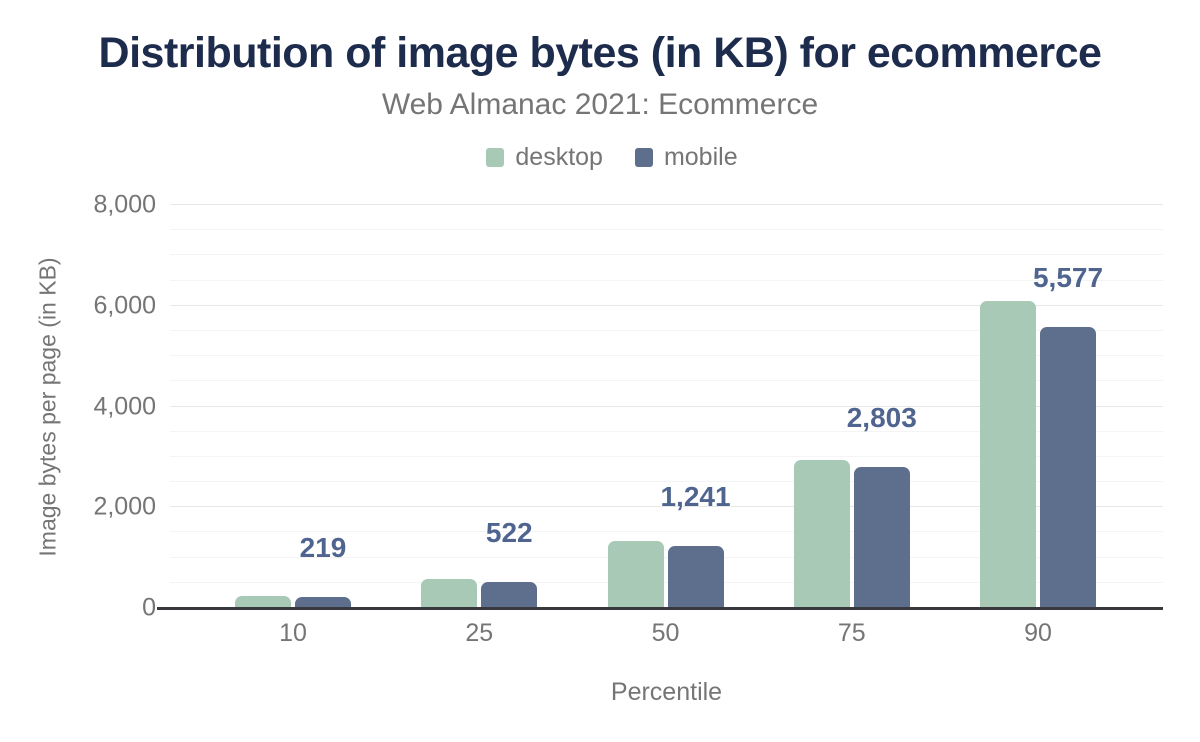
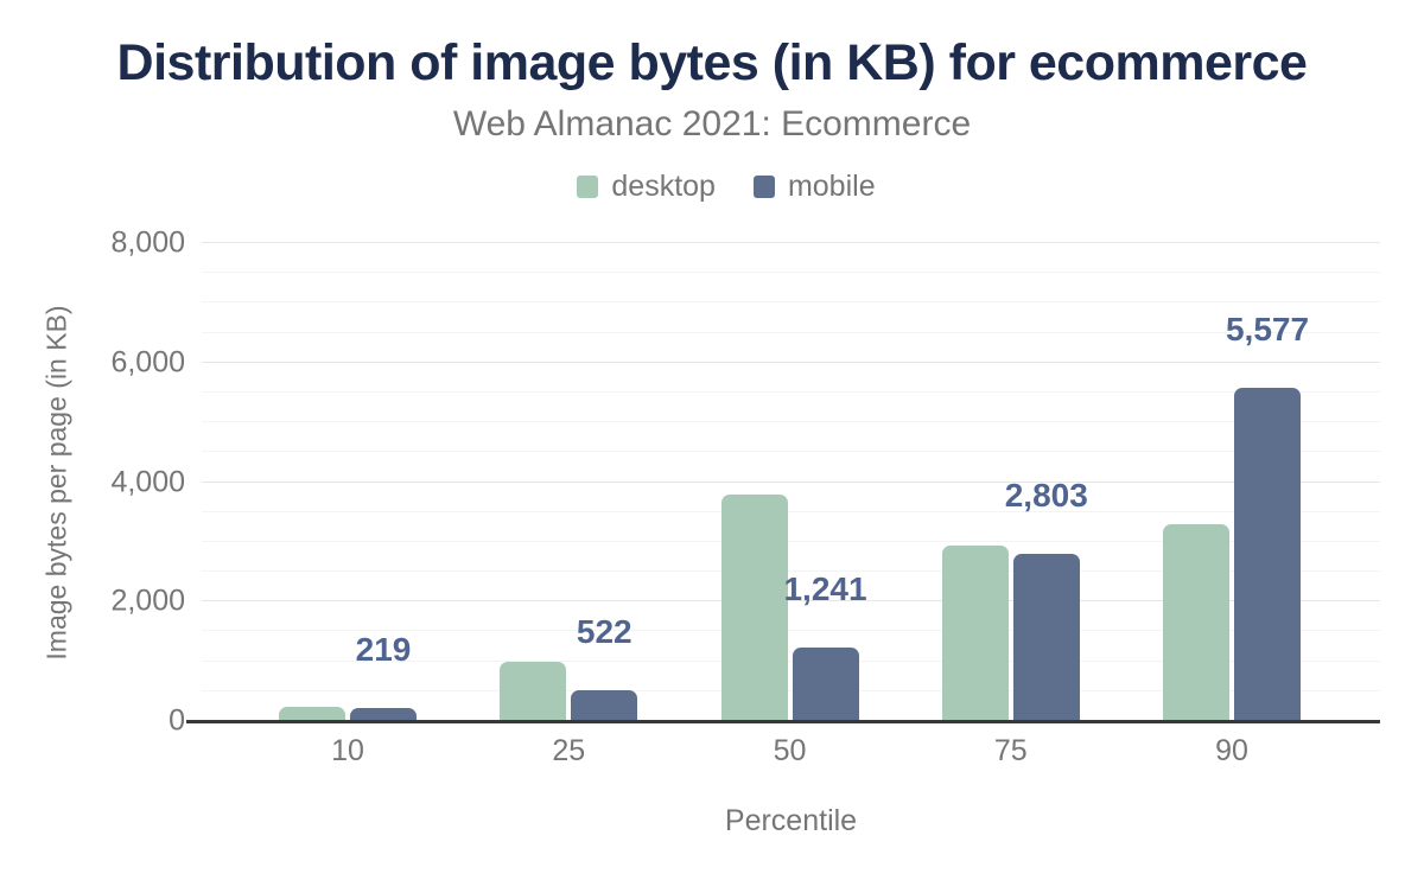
desktop/25: 600 -> 1000
desktop/50: 1300 -> 3800
desktop/90: 6100 -> 3300
